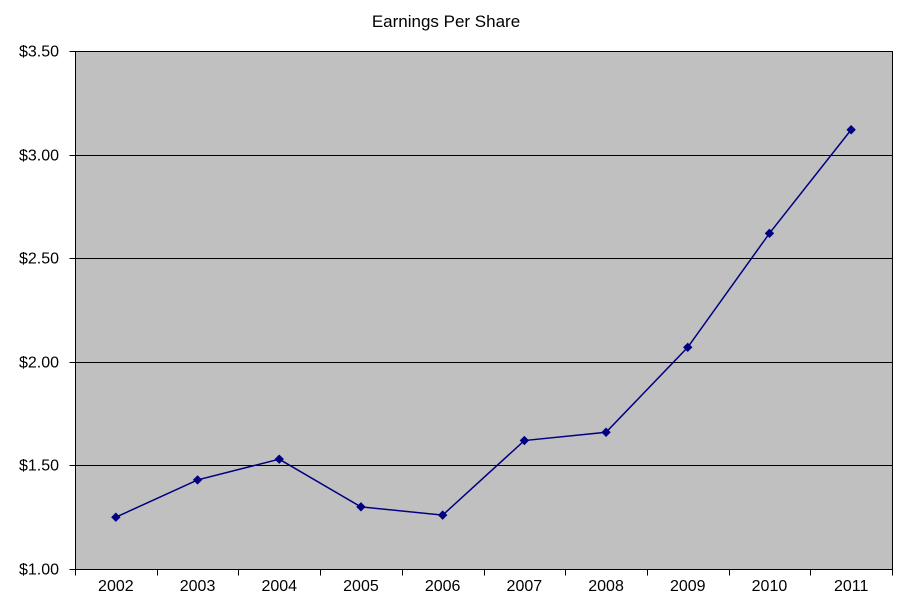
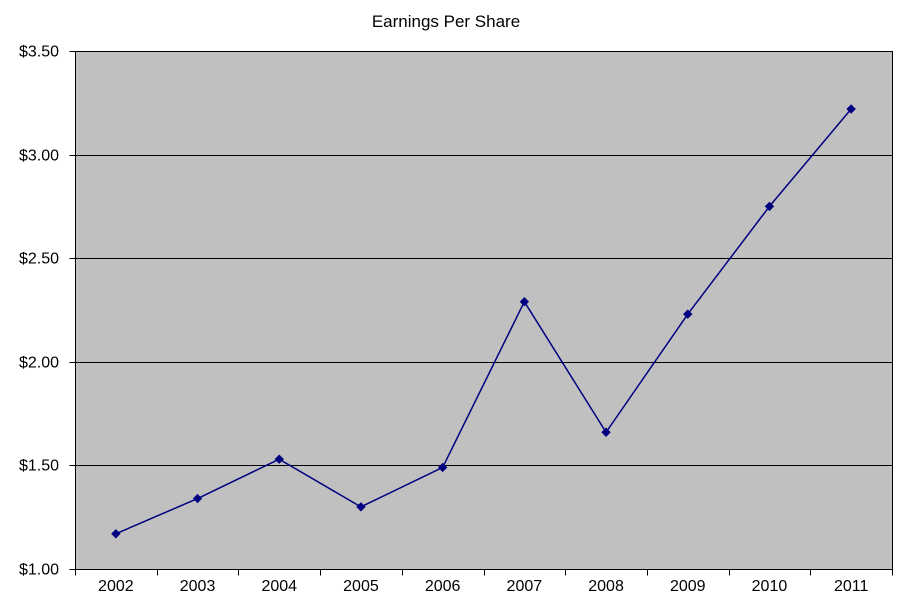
2002: $1.25 -> $1.17
2003: $1.43 -> $1.34
2006: $1.26 -> $1.49
2007: $1.62 -> $2.29
2009: $2.07 -> $2.23
2010: $2.62 -> $2.75
2011: $3.12 -> $3.22
